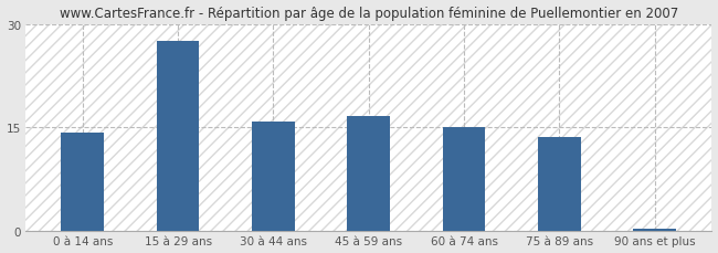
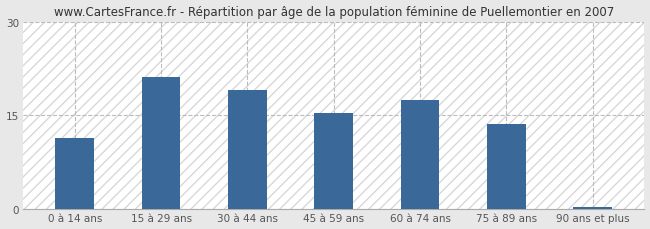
0 à 14 ans: 14.3 -> 11.4
15 à 29 ans: 27.5 -> 21.2
30 à 44 ans: 15.9 -> 19.0
45 à 59 ans: 16.7 -> 15.4
60 à 74 ans: 15.1 -> 17.4
